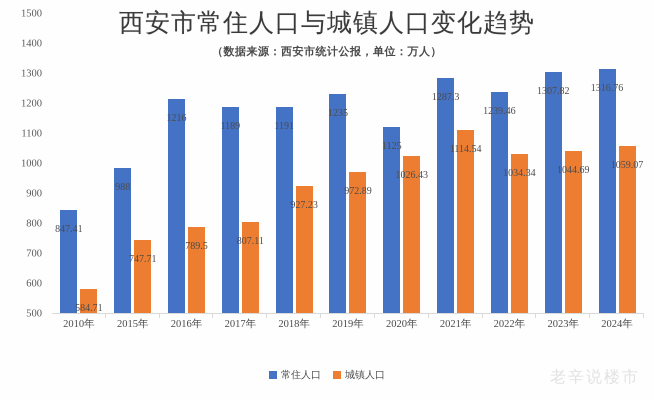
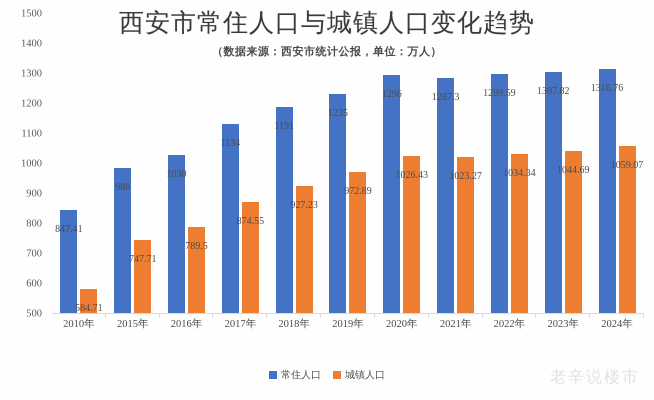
常住人口/2016年: 1216 -> 1030
常住人口/2017年: 1189 -> 1134
城镇人口/2017年: 807.11 -> 874.55
常住人口/2020年: 1125 -> 1296
城镇人口/2021年: 1114.54 -> 1023.27
常住人口/2022年: 1239.46 -> 1299.59
